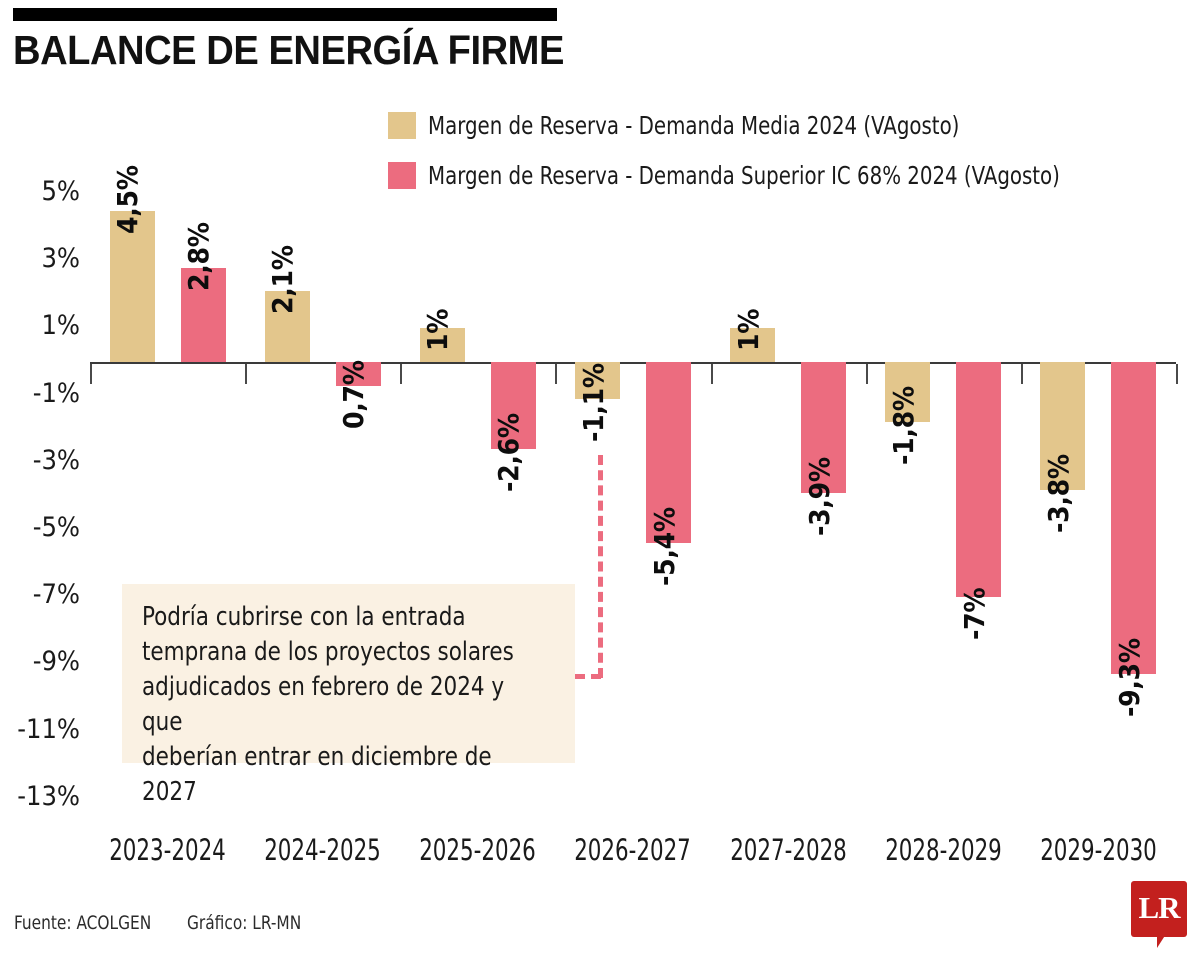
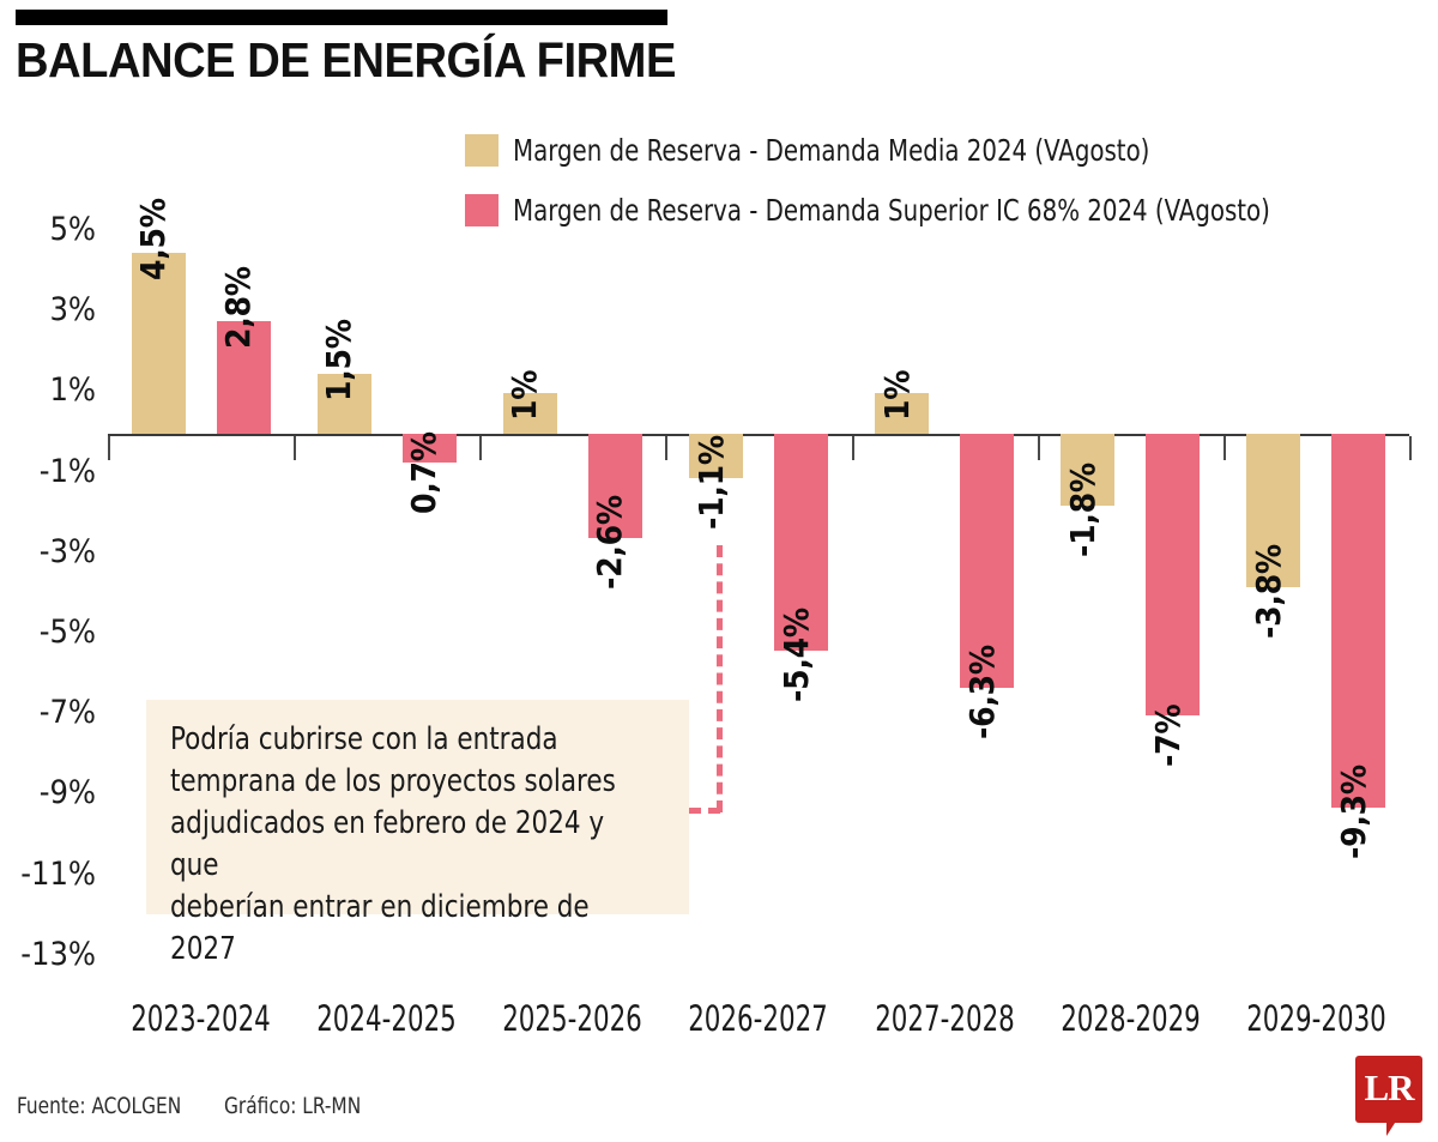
Margen de Reserva - Demanda Media 2024 (VAgosto)/2024-2025: 2,1% -> 1,5%
Margen de Reserva - Demanda Superior IC 68% 2024 (VAgosto)/2027-2028: -3,9% -> -6,3%
